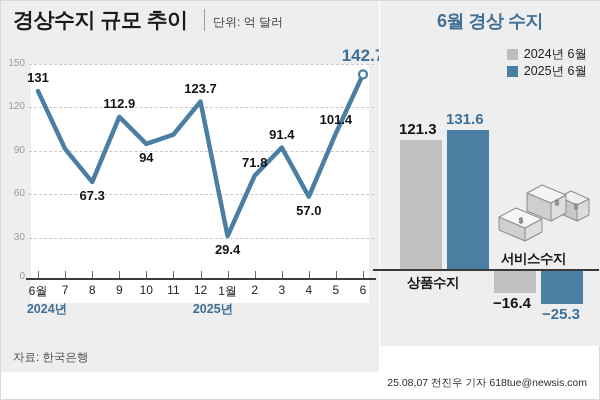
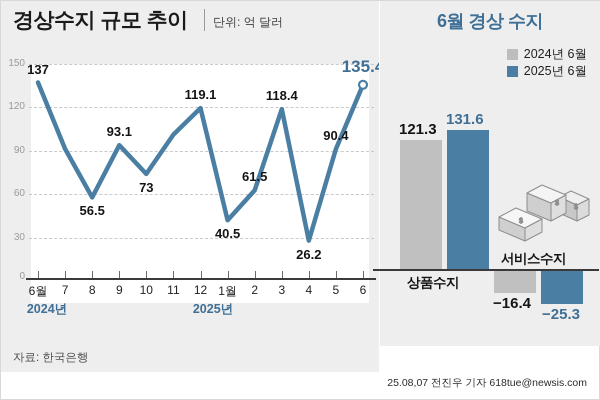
경상수지 규모 추이/6월: 131 -> 137
경상수지 규모 추이/8: 67.3 -> 56.5
경상수지 규모 추이/9: 112.9 -> 93.1
경상수지 규모 추이/10: 94 -> 73
경상수지 규모 추이/12: 123.7 -> 119.1
경상수지 규모 추이/1월: 29.4 -> 40.5
경상수지 규모 추이/2: 71.8 -> 61.5
경상수지 규모 추이/3: 91.4 -> 118.4
경상수지 규모 추이/4: 57.0 -> 26.2
경상수지 규모 추이/5: 101.4 -> 90.4
경상수지 규모 추이/6: 142.7 -> 135.4
